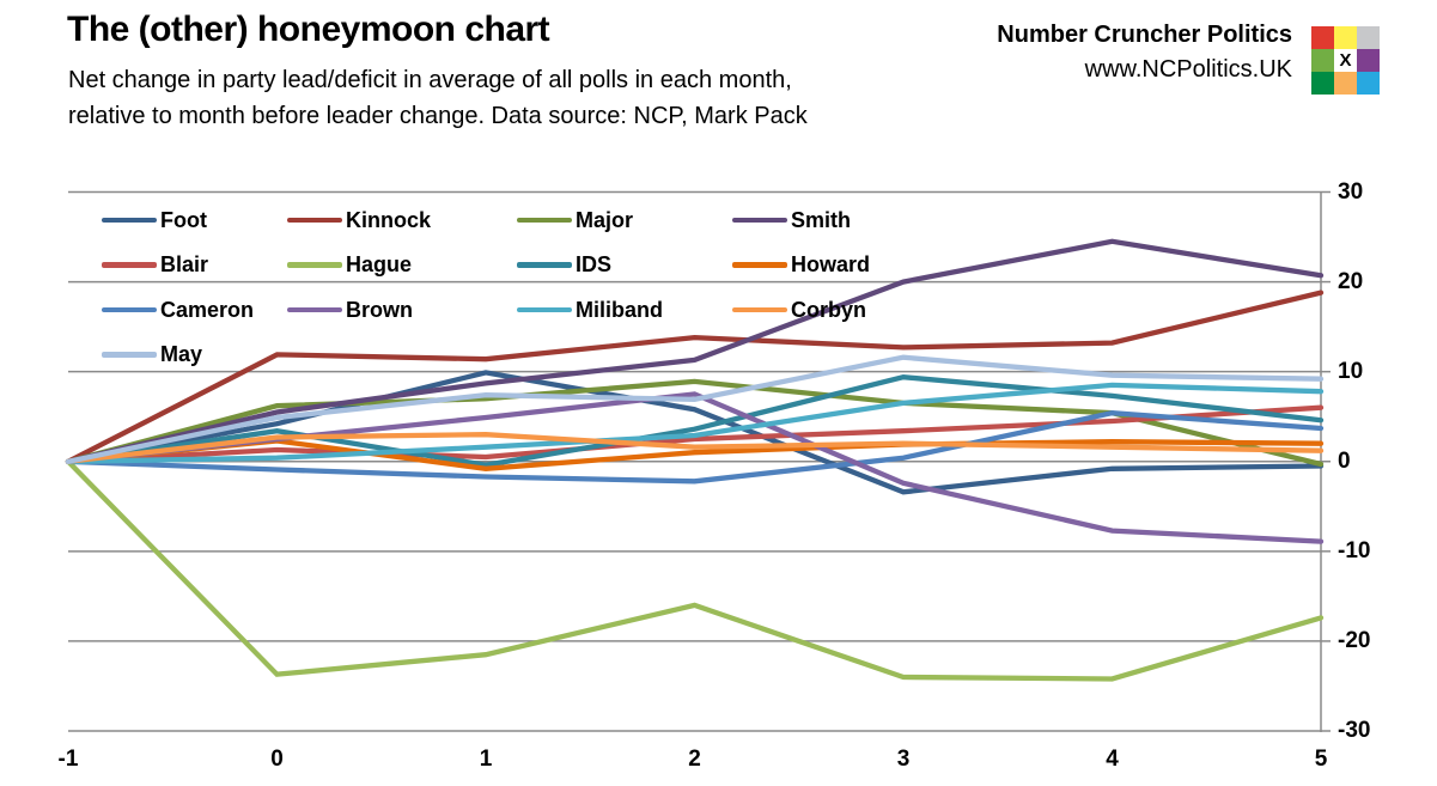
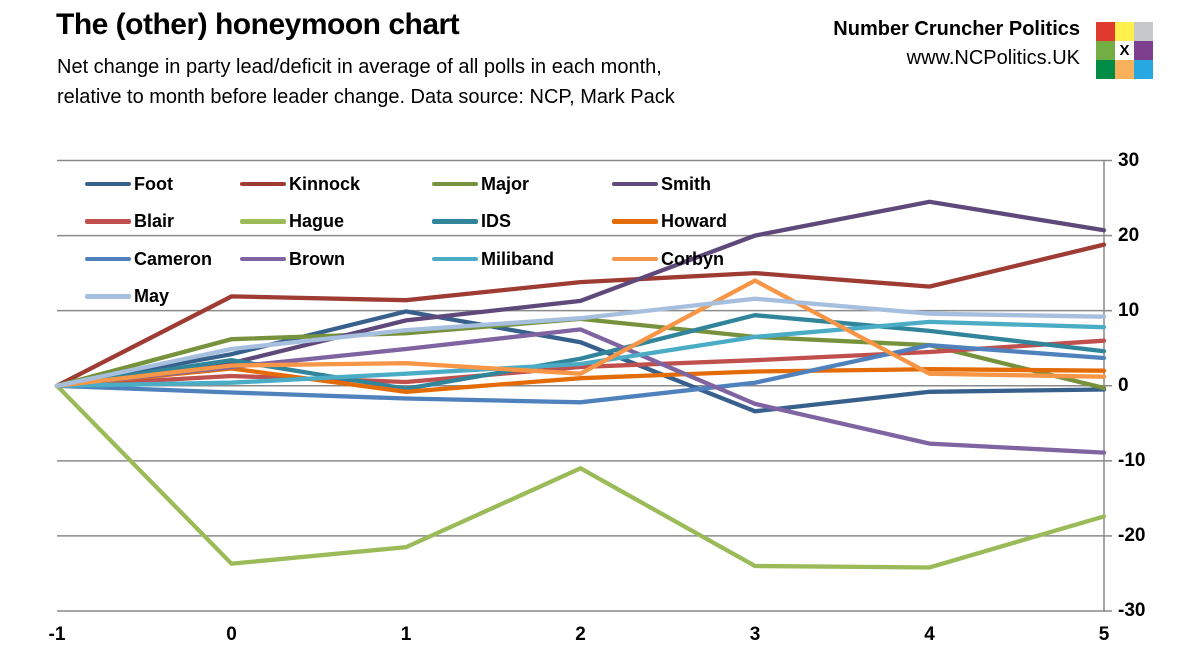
Smith/0: 6 -> 3
Hague/2: -16 -> -11
May/2: 7 -> 9
Kinnock/3: 13 -> 15
Corbyn/3: 2 -> 14
